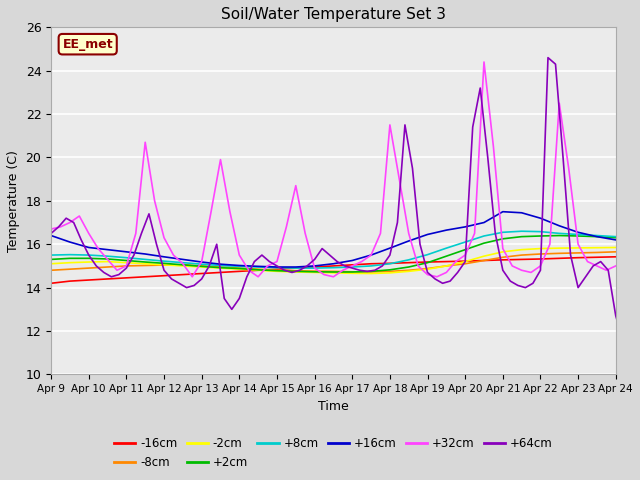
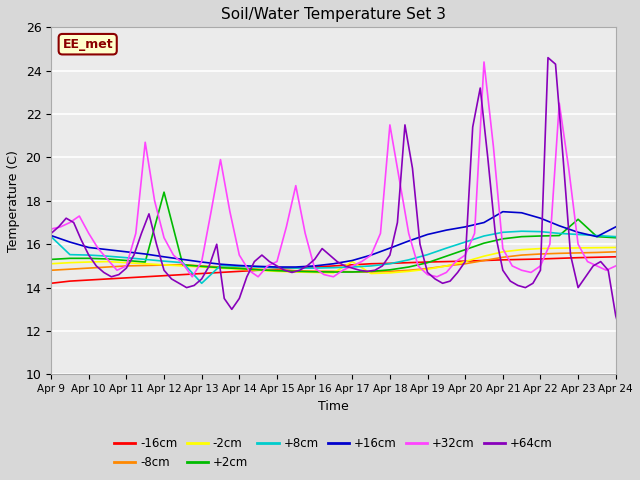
+8cm/Apr 9: 15.50 -> 16.35
+2cm/Apr 12: 15.12 -> 18.40
+8cm/Apr 13: 15.08 -> 14.20
-2cm/Apr 17: 14.66 -> 15.20
+2cm/Apr 23: 16.38 -> 17.15
+16cm/Apr 24: 16.20 -> 16.80
